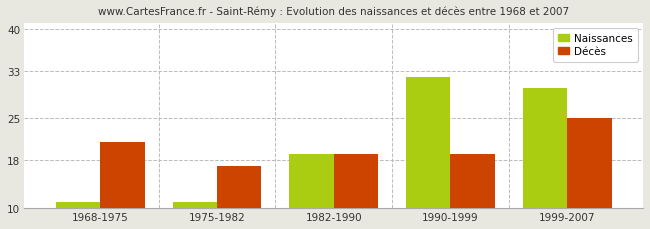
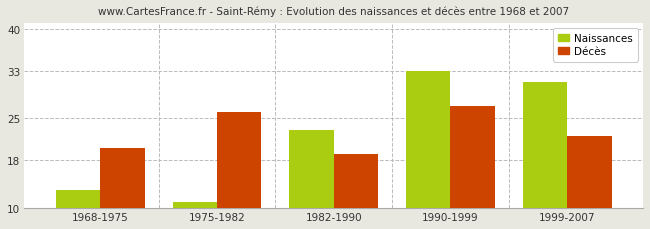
Naissances/1968-1975: 11 -> 13
Décès/1968-1975: 21 -> 20
Décès/1975-1982: 17 -> 26
Naissances/1982-1990: 19 -> 23
Naissances/1990-1999: 32 -> 33
Décès/1990-1999: 19 -> 27
Naissances/1999-2007: 30 -> 31
Décès/1999-2007: 25 -> 22
